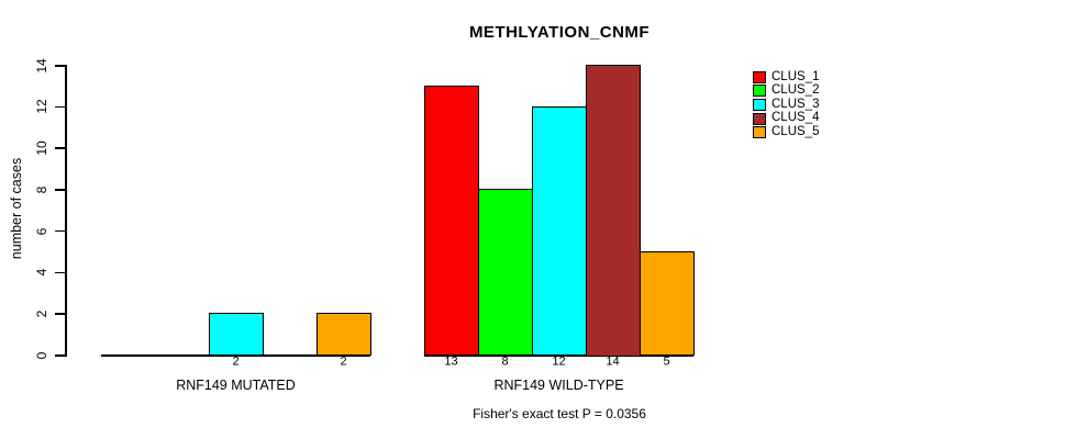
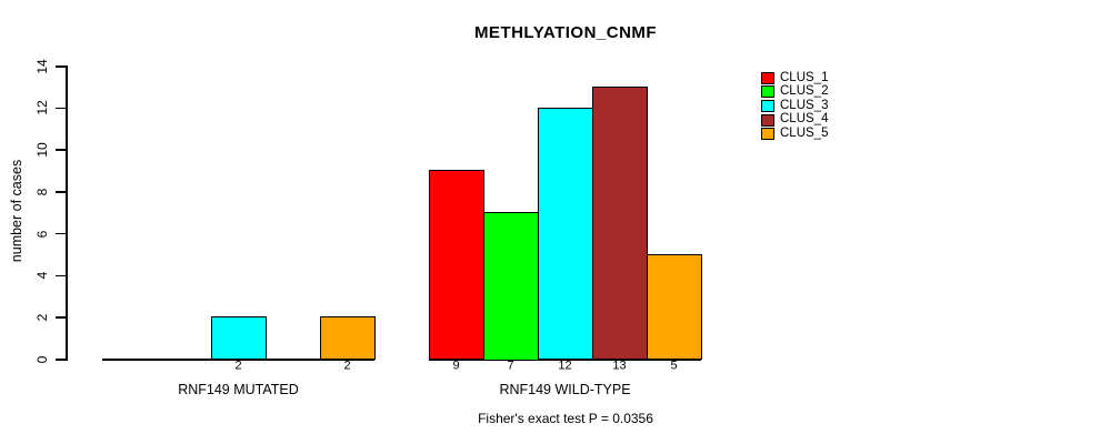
CLUS_1/RNF149 WILD-TYPE: 13 -> 9
CLUS_2/RNF149 WILD-TYPE: 8 -> 7
CLUS_4/RNF149 WILD-TYPE: 14 -> 13
